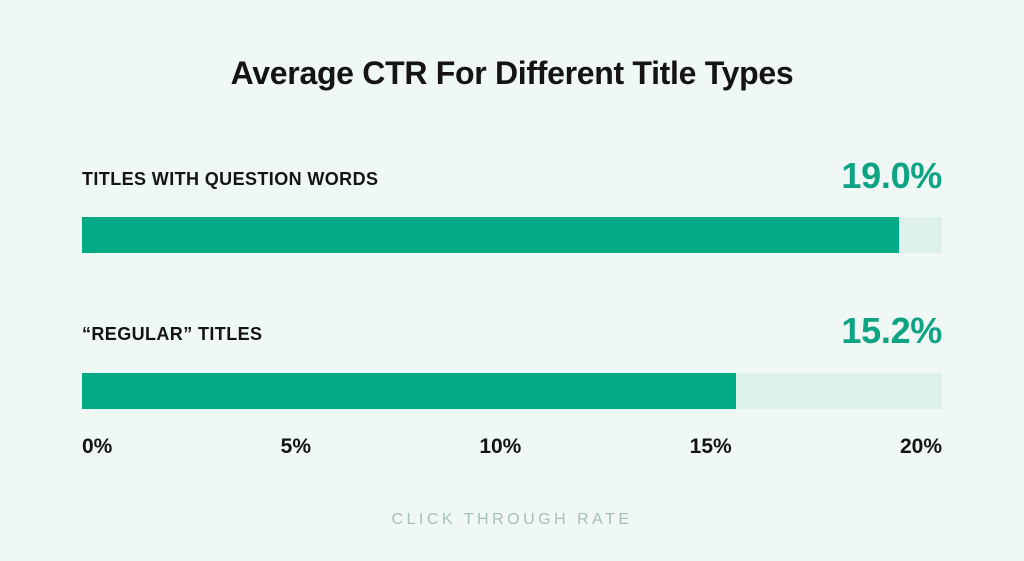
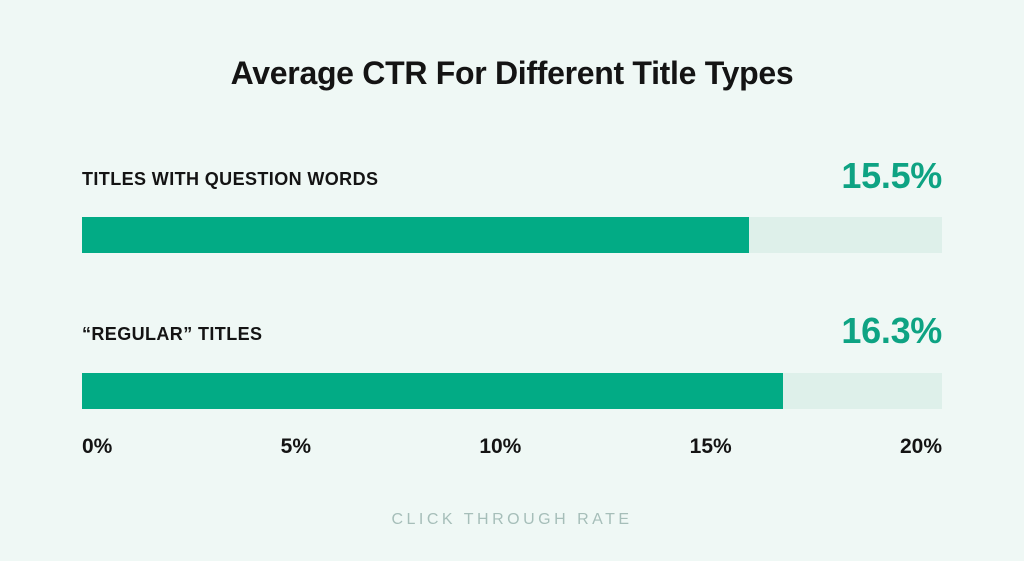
TITLES WITH QUESTION WORDS: 19.0% -> 15.5%
“REGULAR” TITLES: 15.2% -> 16.3%
